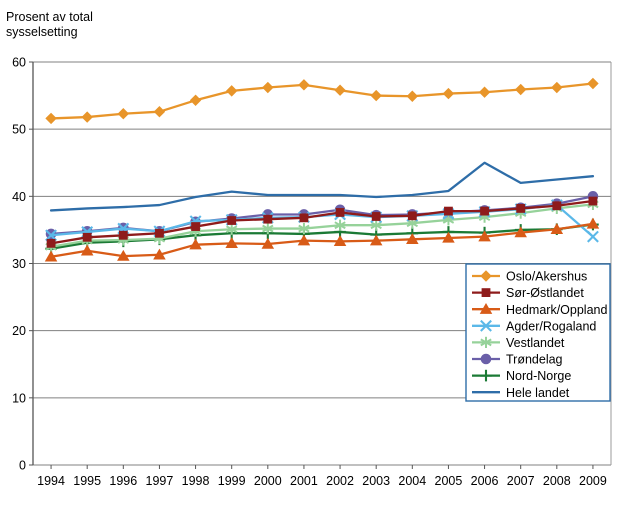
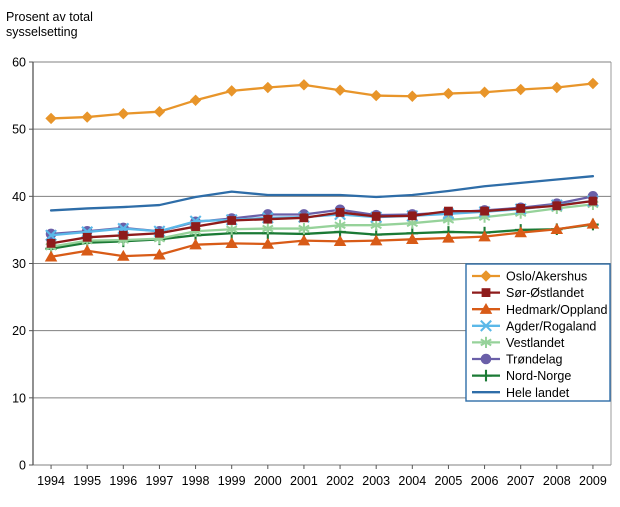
Hele landet/2006: 45 -> 42
Agder/Rogaland/2009: 34 -> 39
